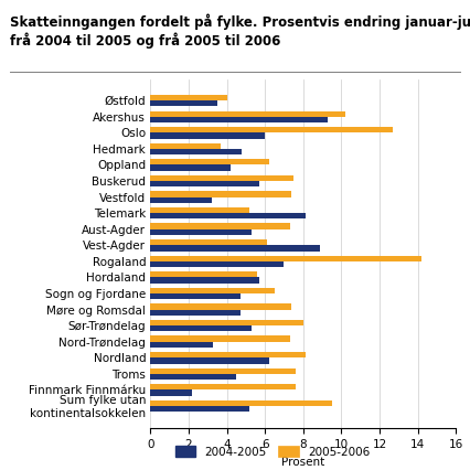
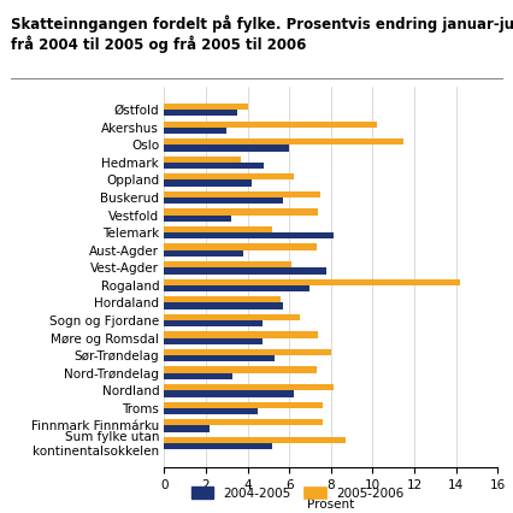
2004-2005/Akershus: 9.3 -> 3.0
2005-2006/Oslo: 12.7 -> 11.5
2004-2005/Aust-Agder: 5.3 -> 3.8
2004-2005/Vest-Agder: 8.9 -> 7.8
2005-2006/Sum fylke utan kontinentalsokkelen: 9.5 -> 8.7
